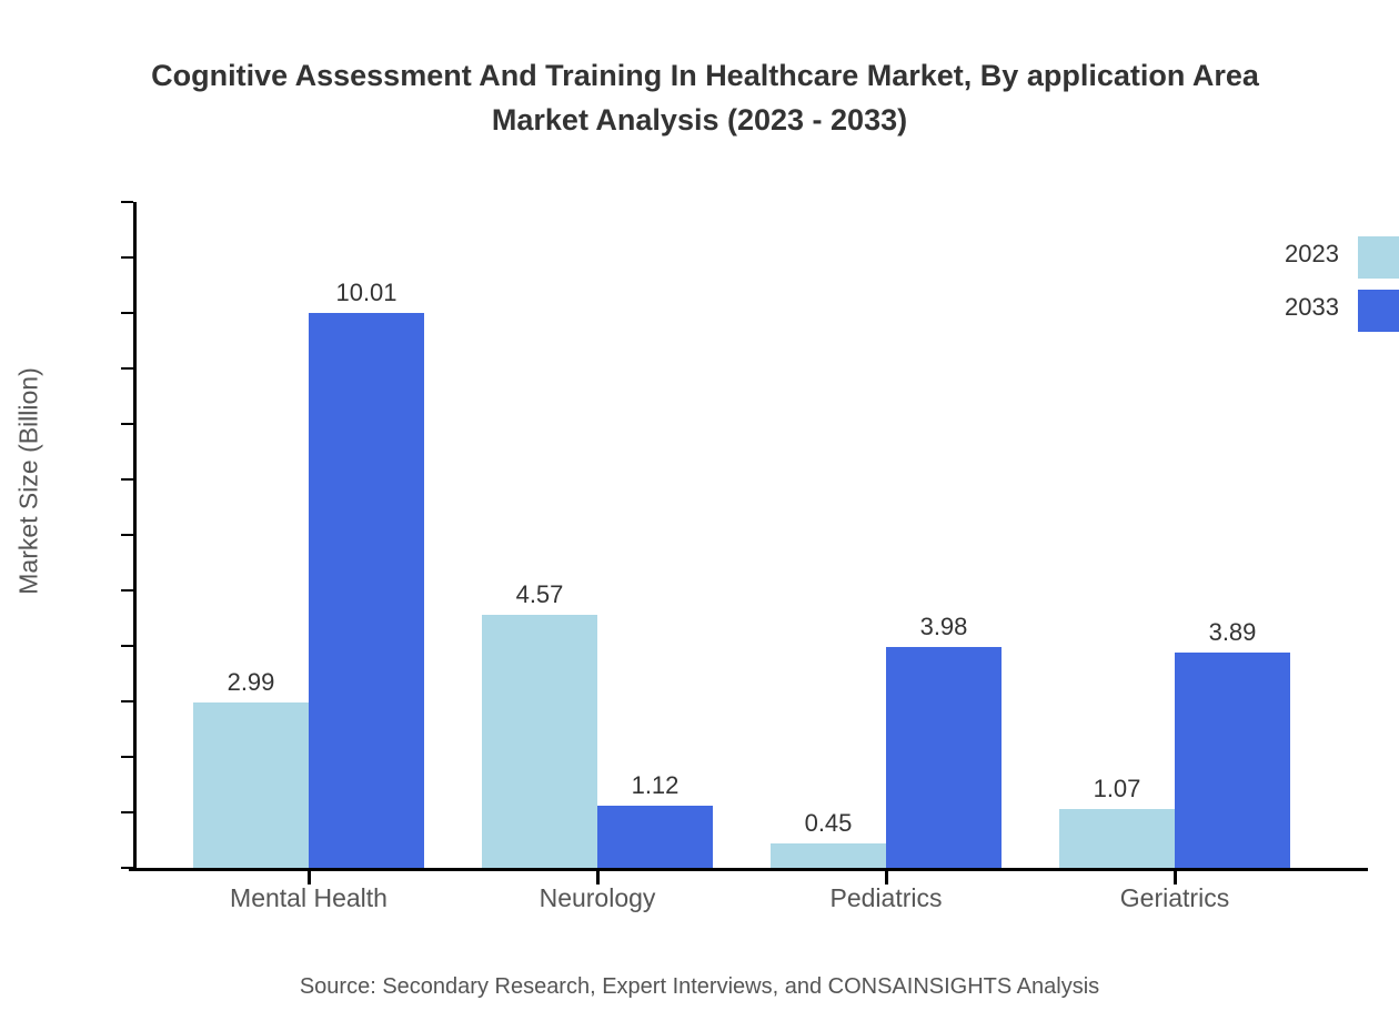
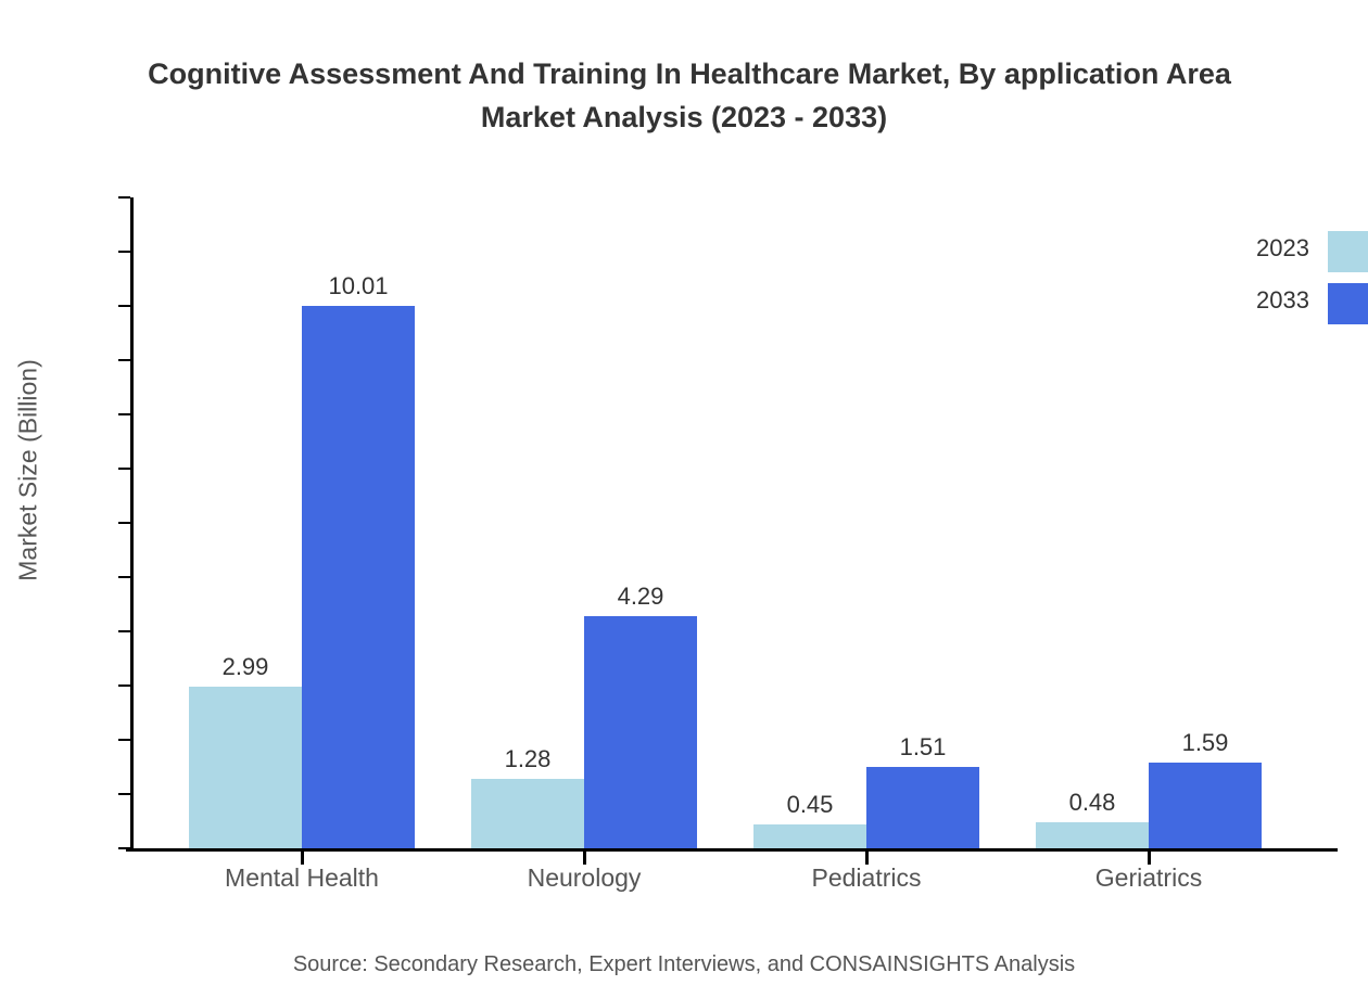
2023/Neurology: 4.57 -> 1.28
2033/Neurology: 1.12 -> 4.29
2033/Pediatrics: 3.98 -> 1.51
2023/Geriatrics: 1.07 -> 0.48
2033/Geriatrics: 3.89 -> 1.59
